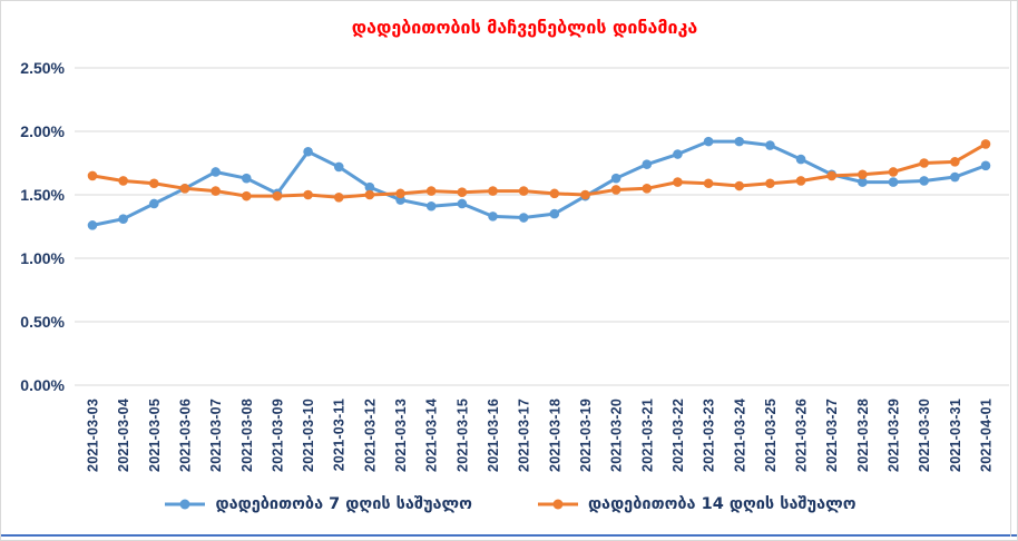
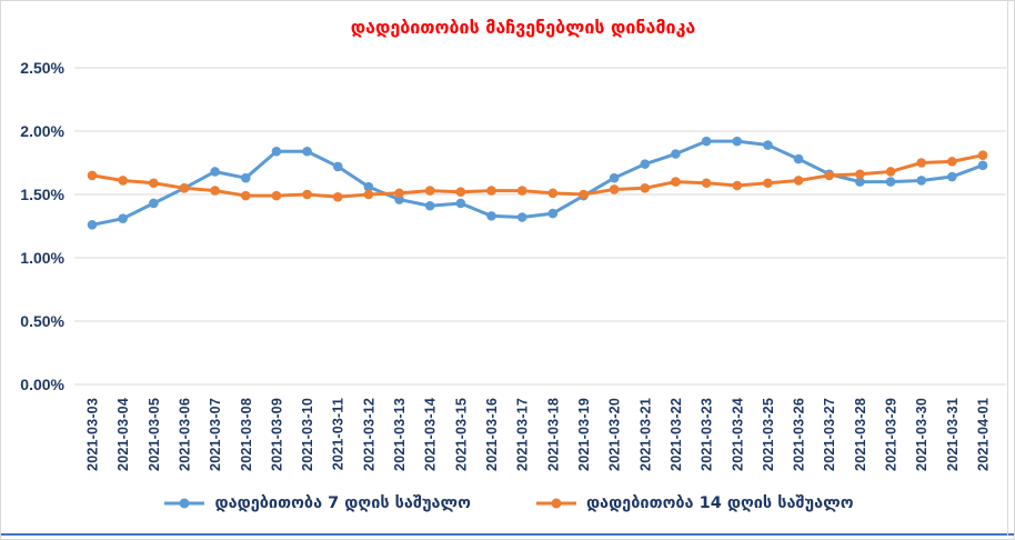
დადებითობა 7 დღის საშუალო/2021-03-09: 1.51% -> 1.84%
დადებითობა 14 დღის საშუალო/2021-04-01: 1.90% -> 1.81%
